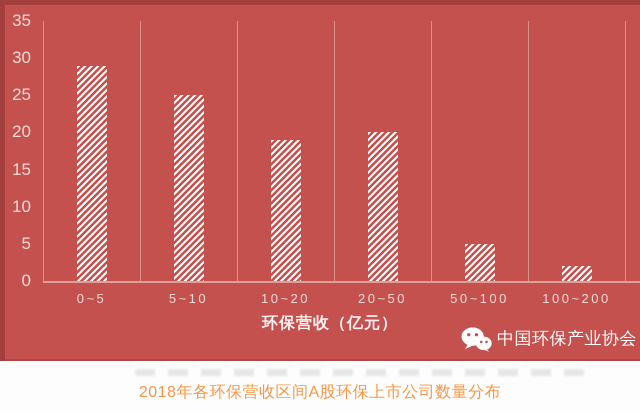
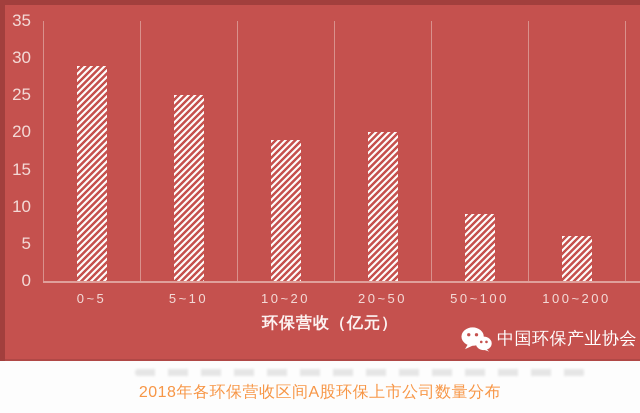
50~100: 5 -> 9
100~200: 2 -> 6
